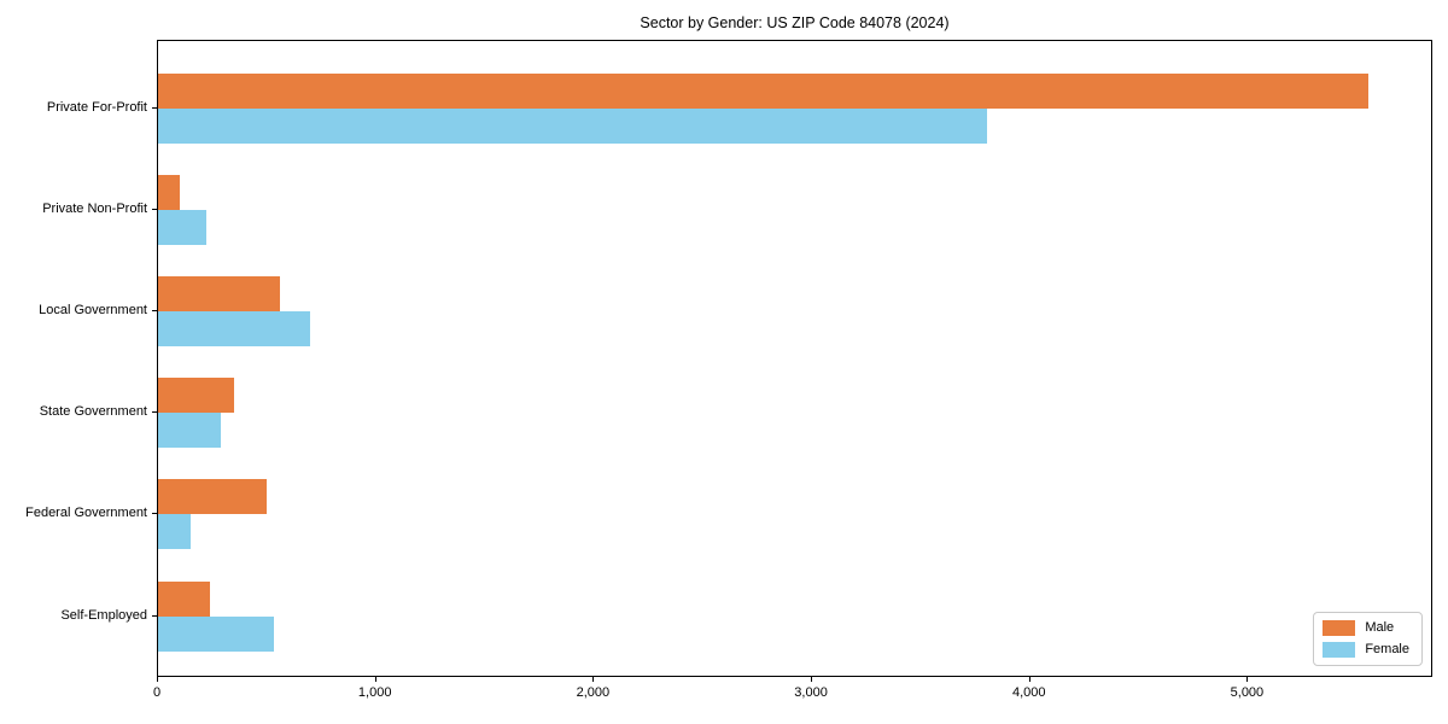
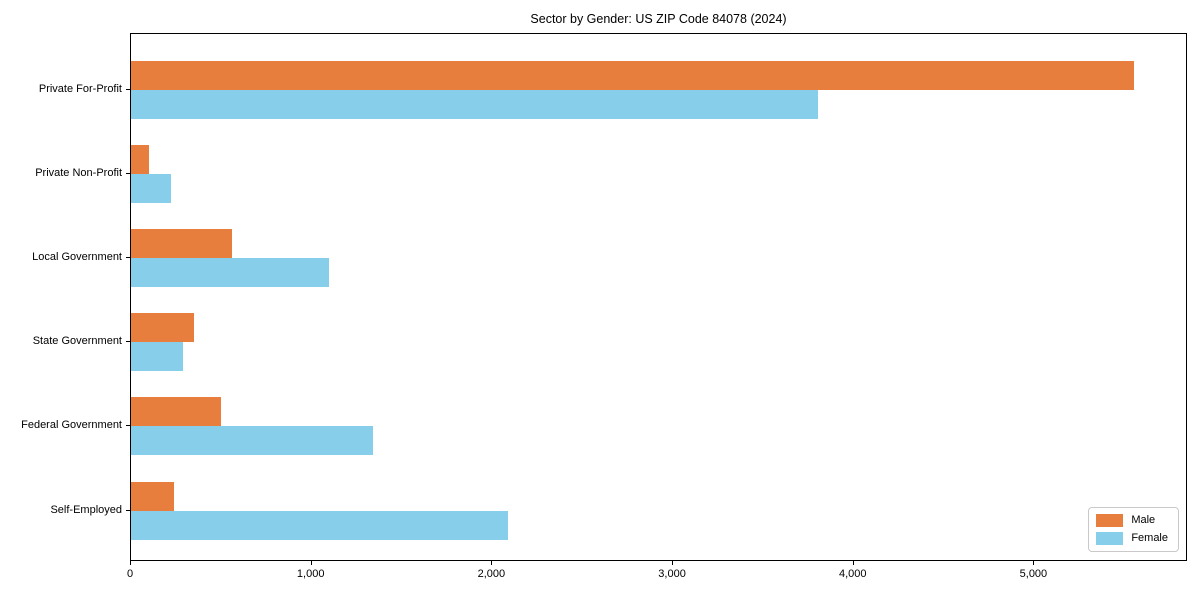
Female/Local Government: 700 -> 1100
Female/Federal Government: 150 -> 1340
Female/Self-Employed: 530 -> 2090
